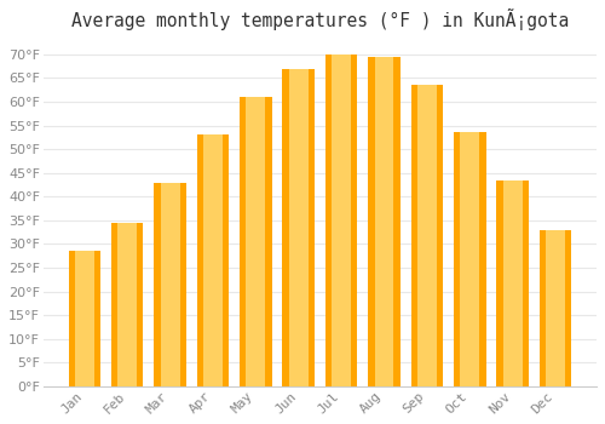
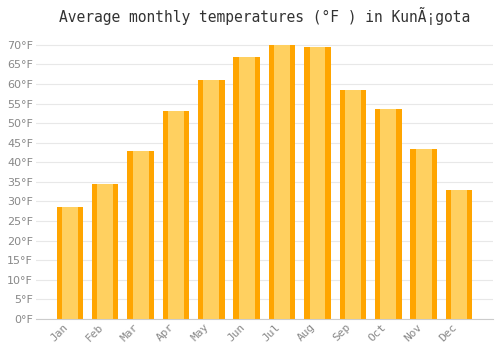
Sep: 63.5°F -> 58.5°F
